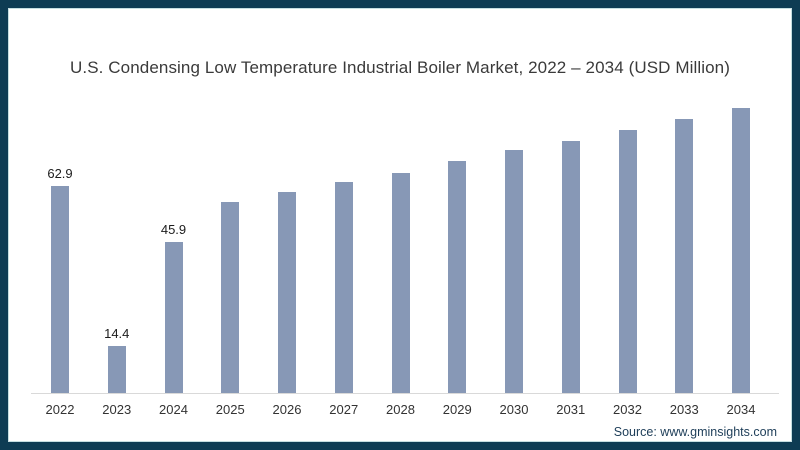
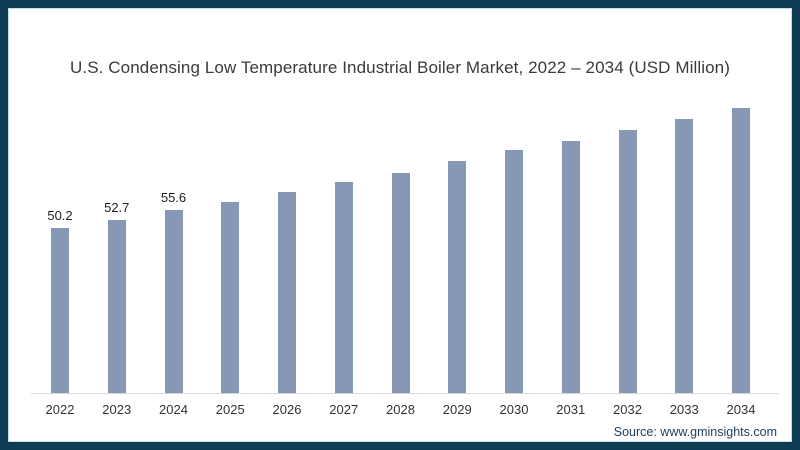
2022: 62.9 -> 50.2
2023: 14.4 -> 52.7
2024: 45.9 -> 55.6
